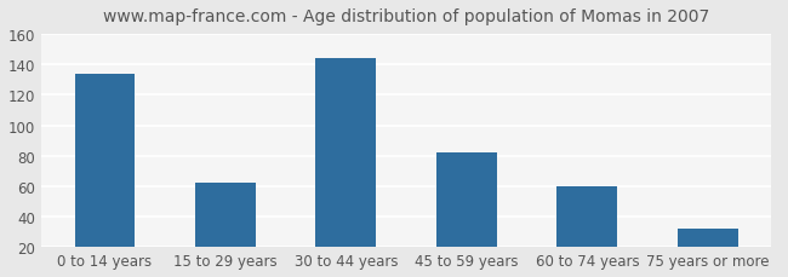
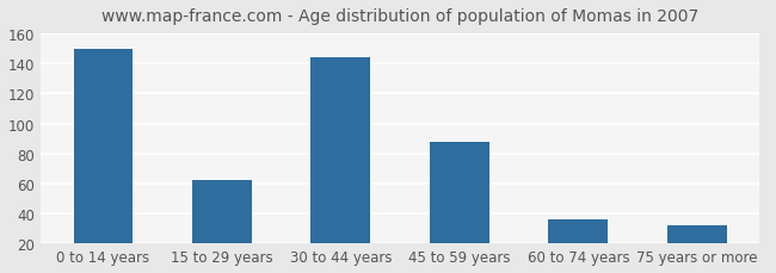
0 to 14 years: 134 -> 150
45 to 59 years: 82 -> 88
60 to 74 years: 60 -> 36
